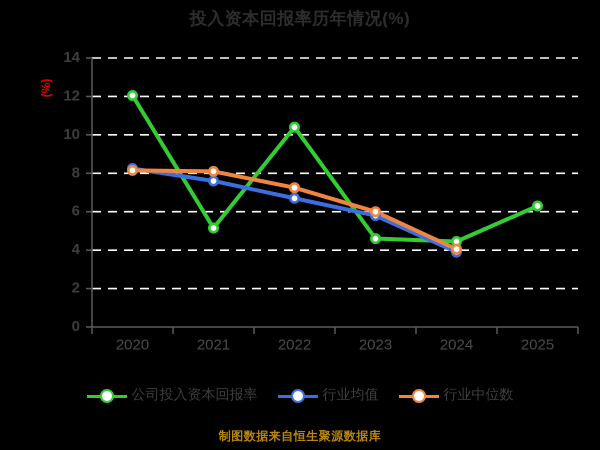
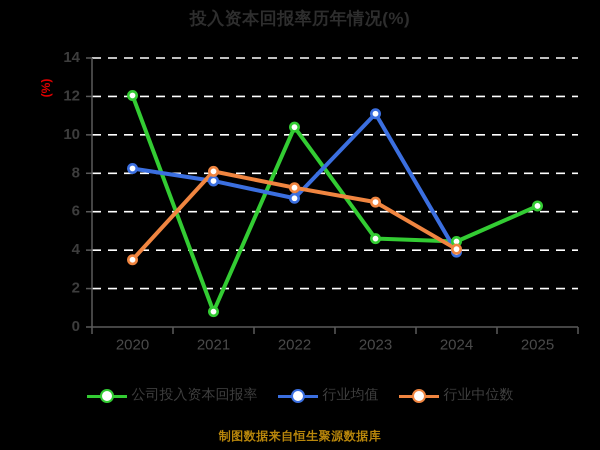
行业中位数/2020: 8.2 -> 3.5
公司投入资本回报率/2021: 5.2 -> 0.8
行业均值/2023: 5.8 -> 11.1
行业中位数/2023: 6.0 -> 6.5
